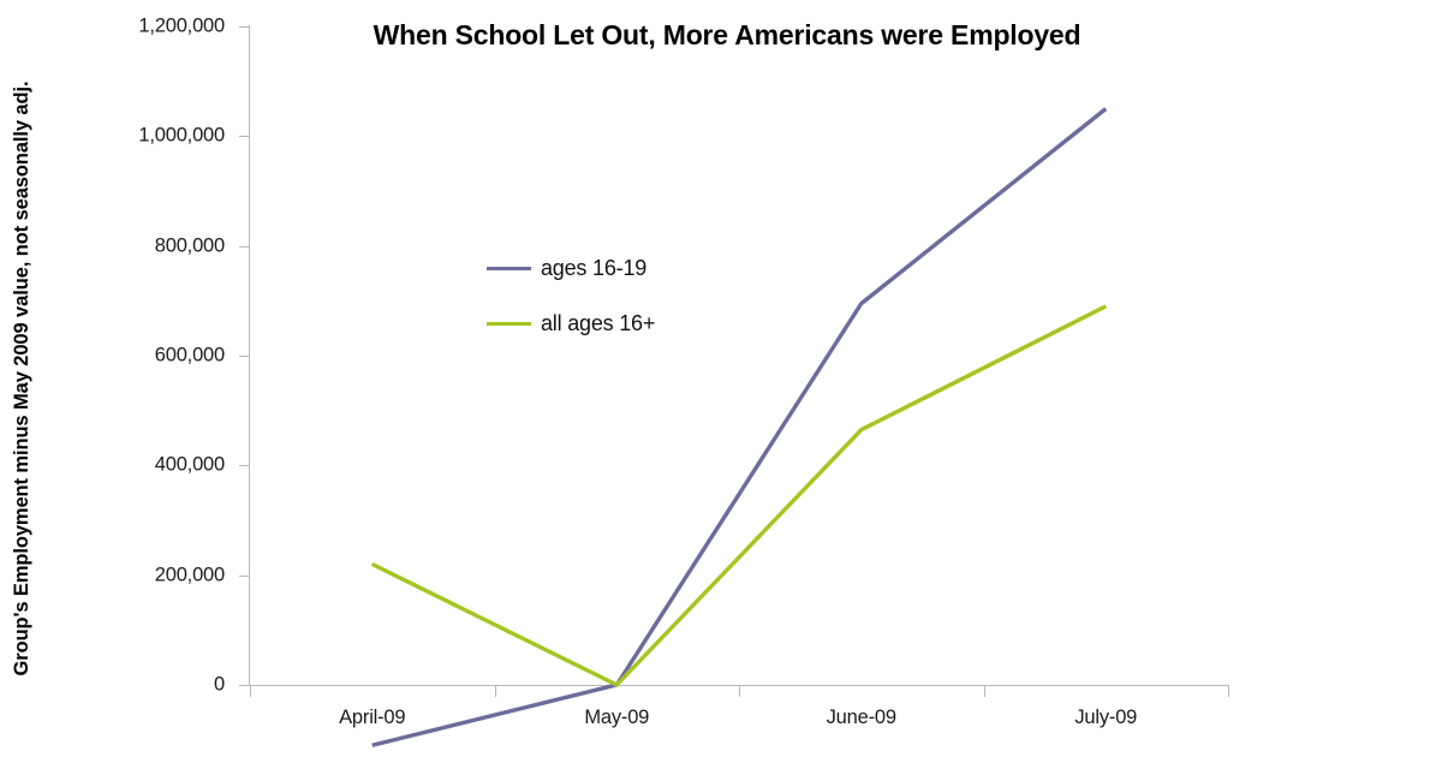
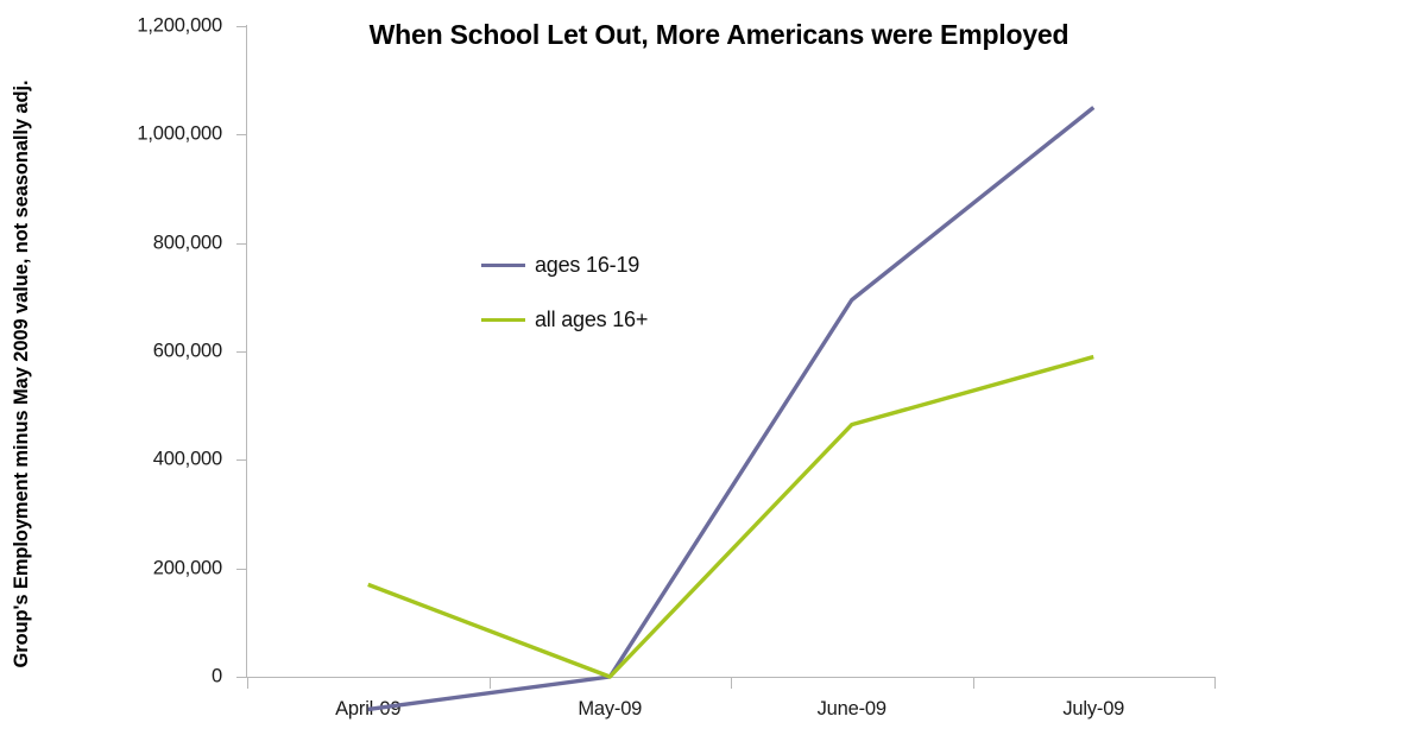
ages 16-19/April-09: -110000 -> -60000
all ages 16+/April-09: 220000 -> 170000
all ages 16+/July-09: 690000 -> 590000
